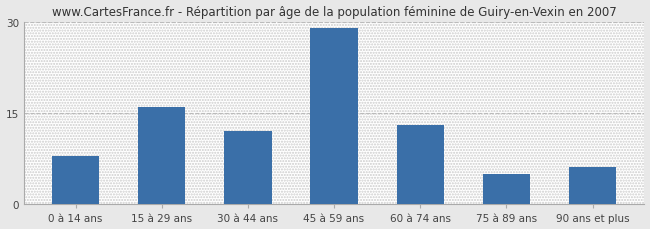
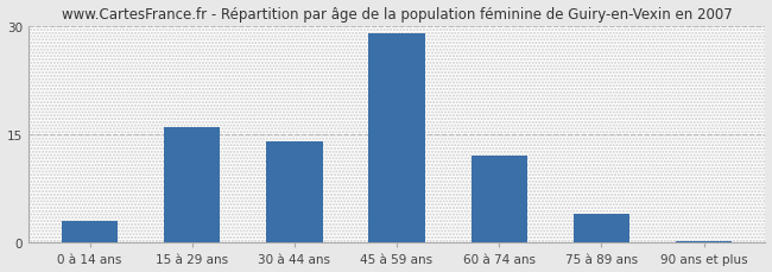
0 à 14 ans: 8.0 -> 3.0
30 à 44 ans: 12.0 -> 14.0
60 à 74 ans: 13.0 -> 12.0
75 à 89 ans: 5.0 -> 4.0
90 ans et plus: 6.2 -> 0.3
